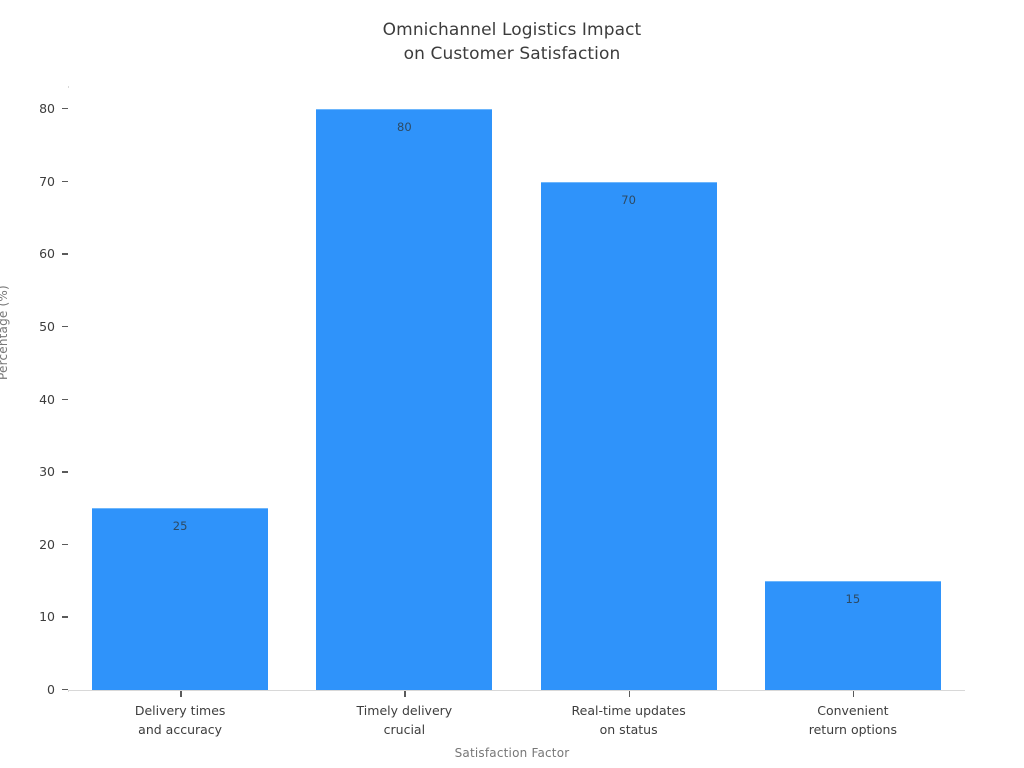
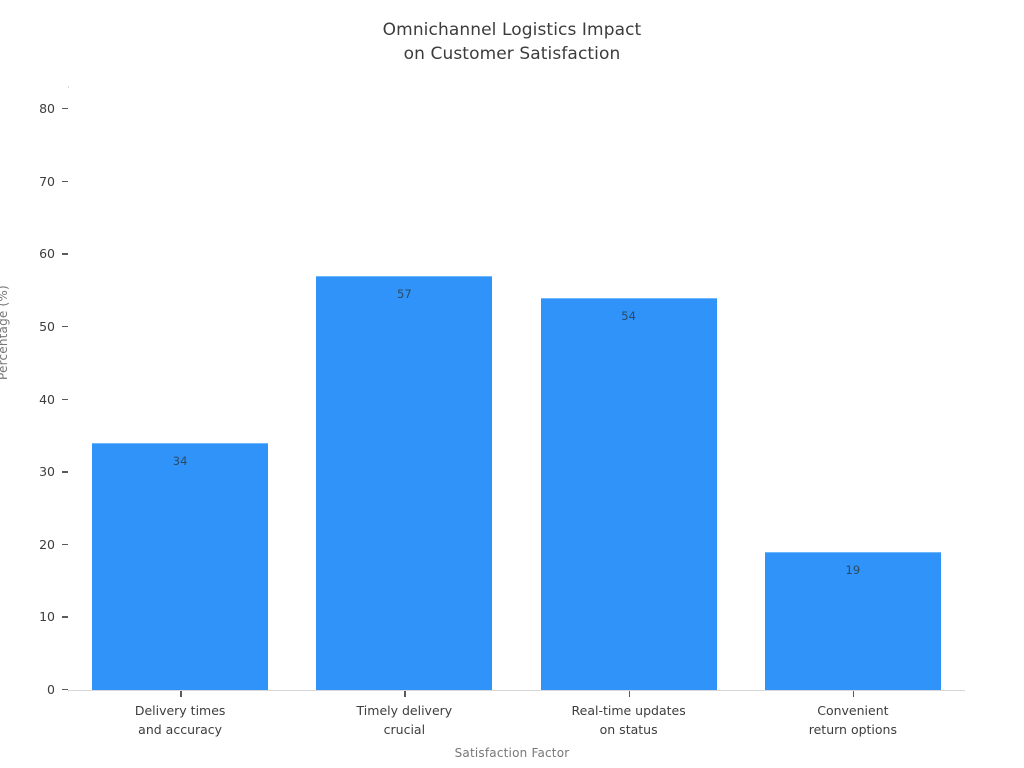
Delivery times and accuracy: 25 -> 34
Timely delivery crucial: 80 -> 57
Real-time updates on status: 70 -> 54
Convenient return options: 15 -> 19
